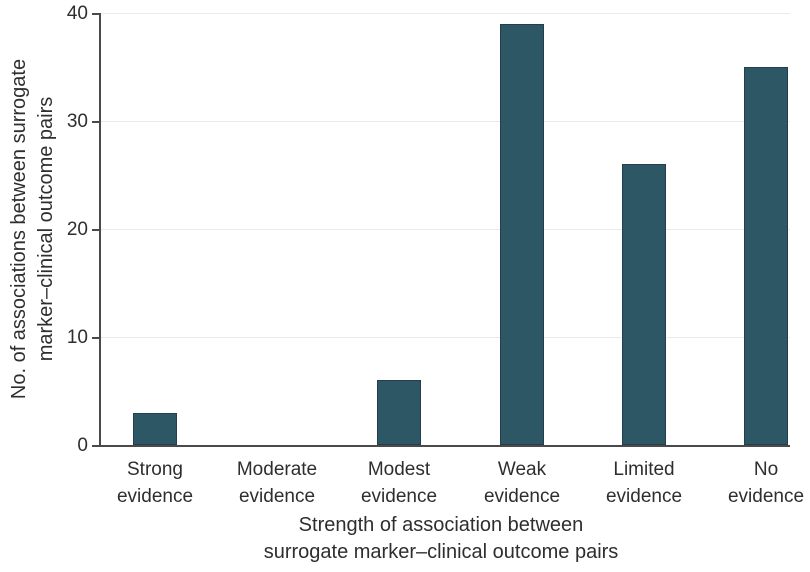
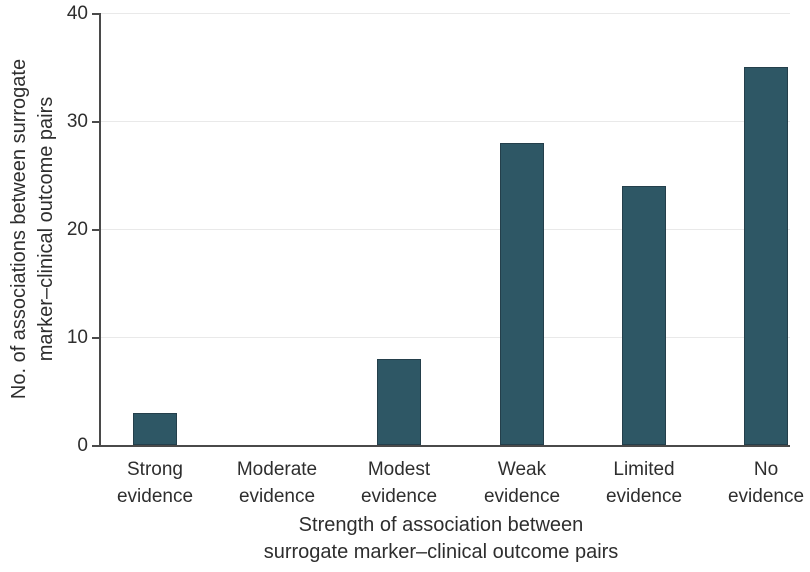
Modest evidence: 6 -> 8
Weak evidence: 39 -> 28
Limited evidence: 26 -> 24
